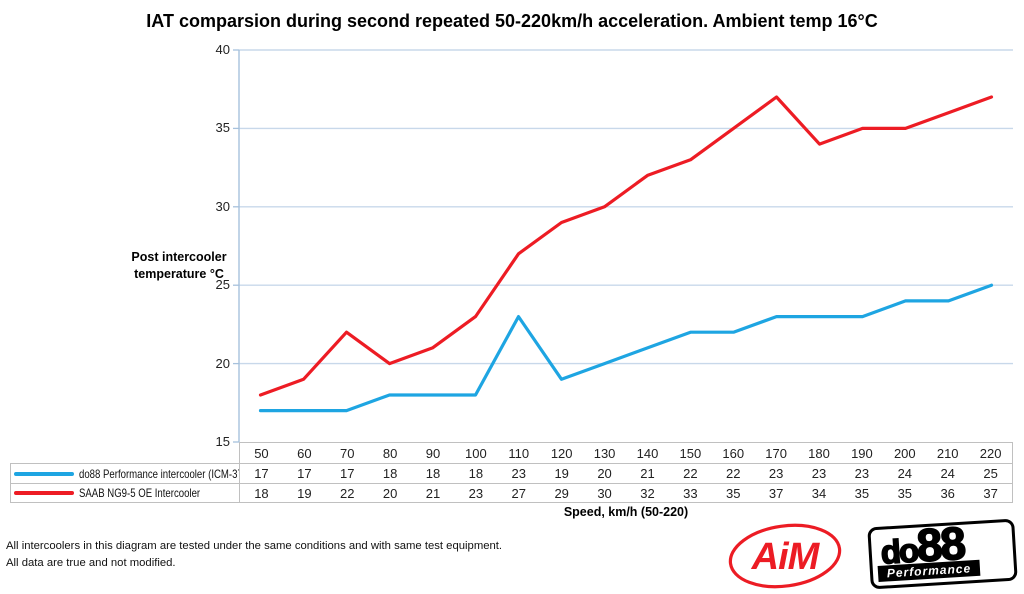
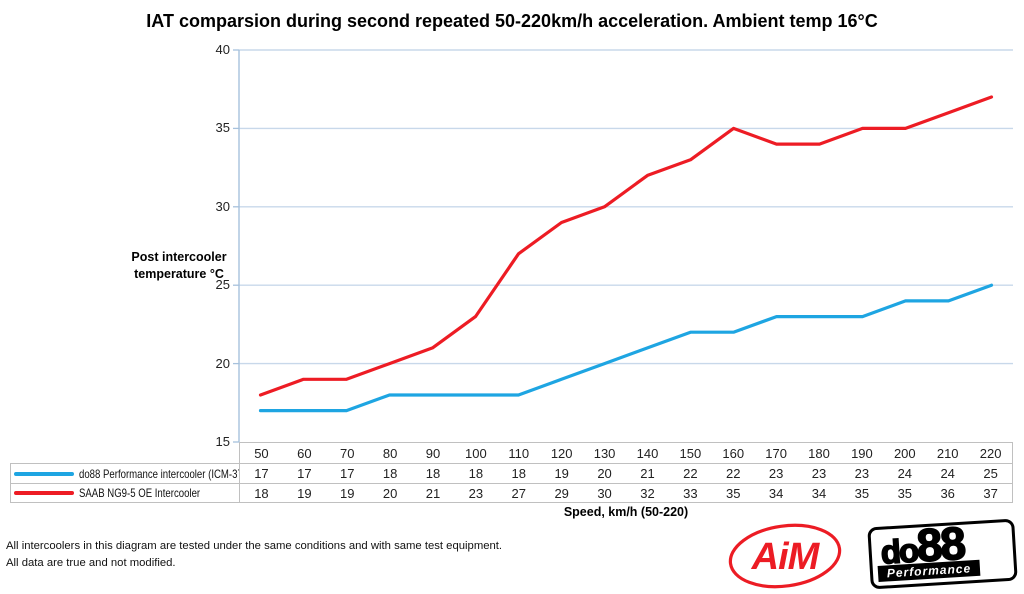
SAAB NG9-5 OE Intercooler/70: 22 -> 19
do88 Performance intercooler (ICM-370)/110: 23 -> 18
SAAB NG9-5 OE Intercooler/170: 37 -> 34
